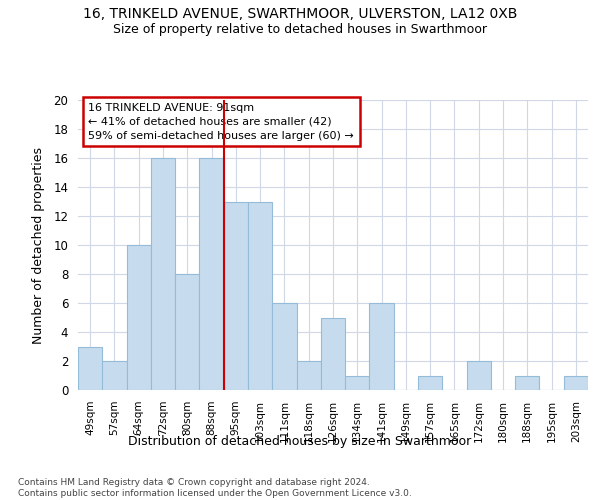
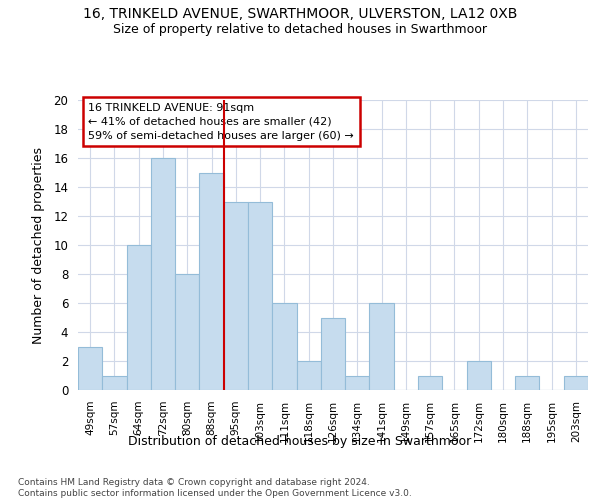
57sqm: 2 -> 1
88sqm: 16 -> 15
